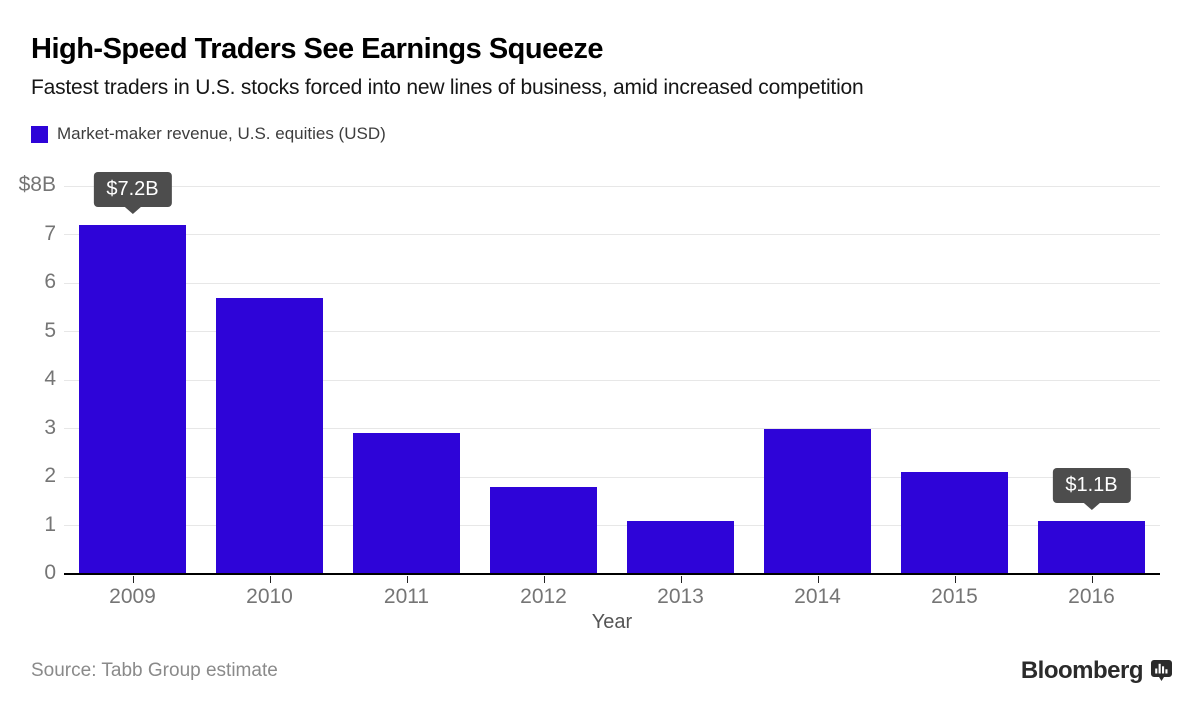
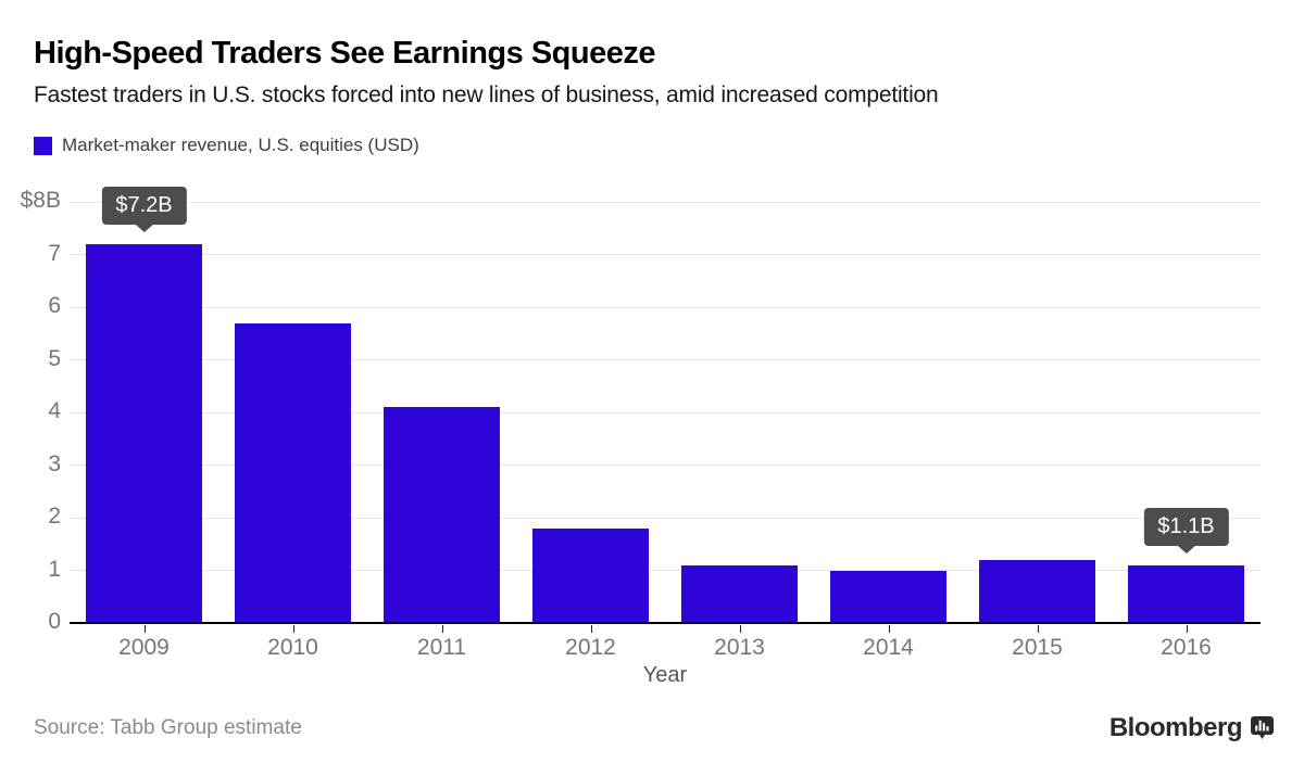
2011: $2.9B -> $4.1B
2014: $3.0B -> $1.0B
2015: $2.1B -> $1.2B
